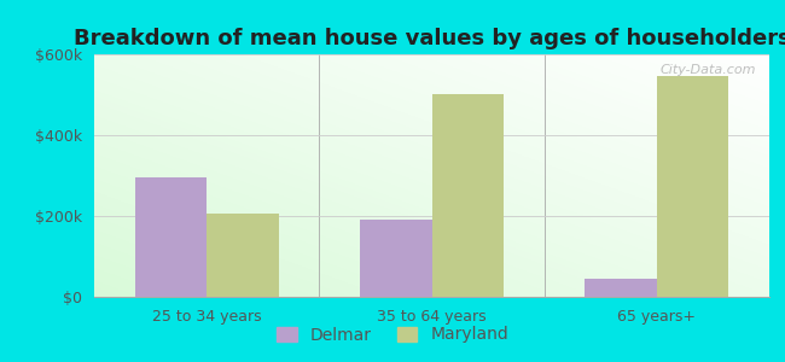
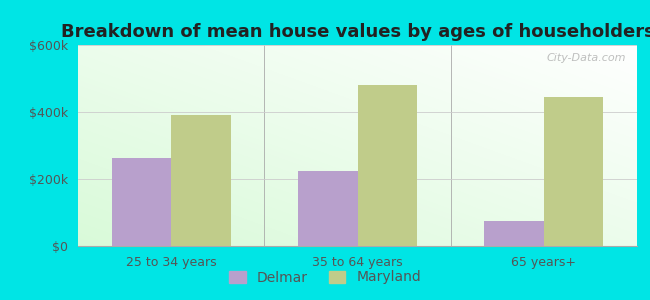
Delmar/25 to 34 years: $295k -> $262k
Maryland/25 to 34 years: $205k -> $390k
Delmar/35 to 64 years: $190k -> $225k
Maryland/35 to 64 years: $500k -> $480k
Delmar/65 years+: $45k -> $75k
Maryland/65 years+: $545k -> $445k
